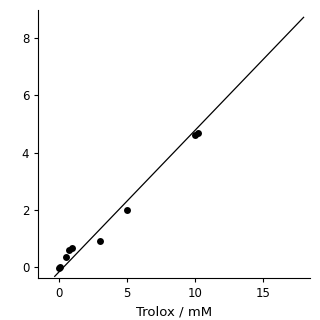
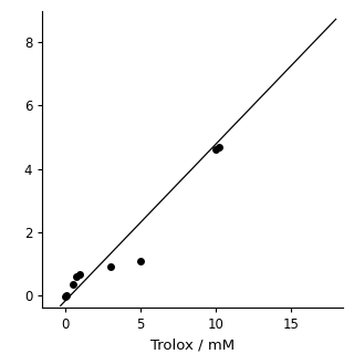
5: 2.00 -> 1.10
